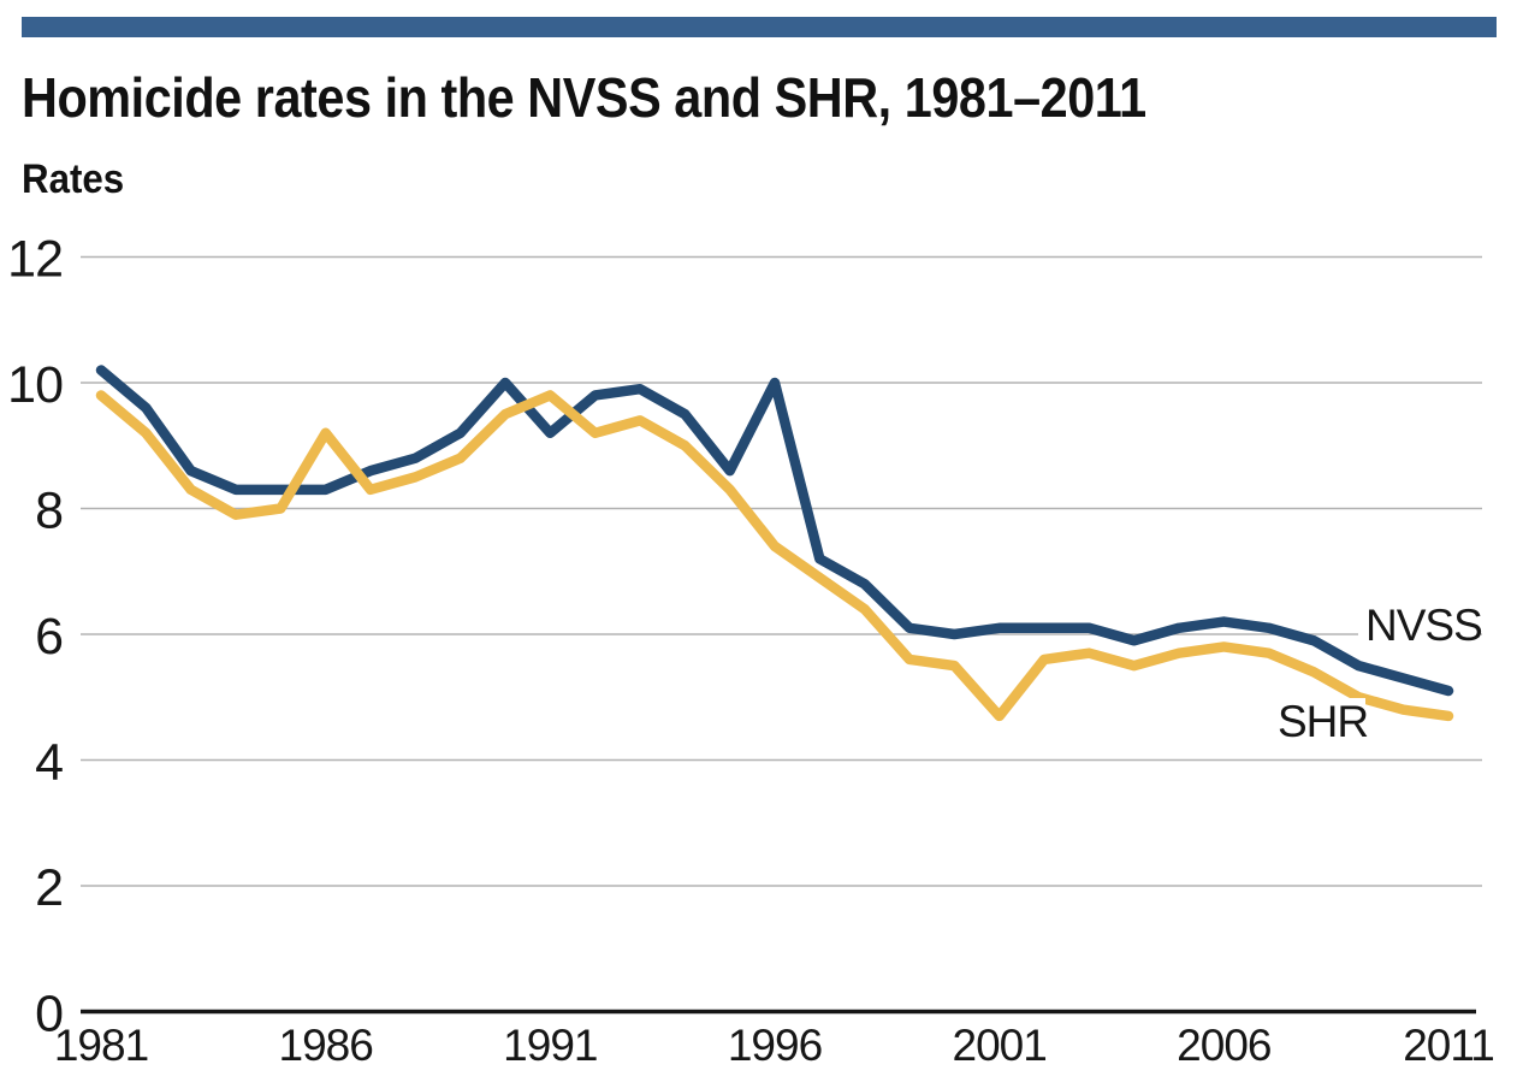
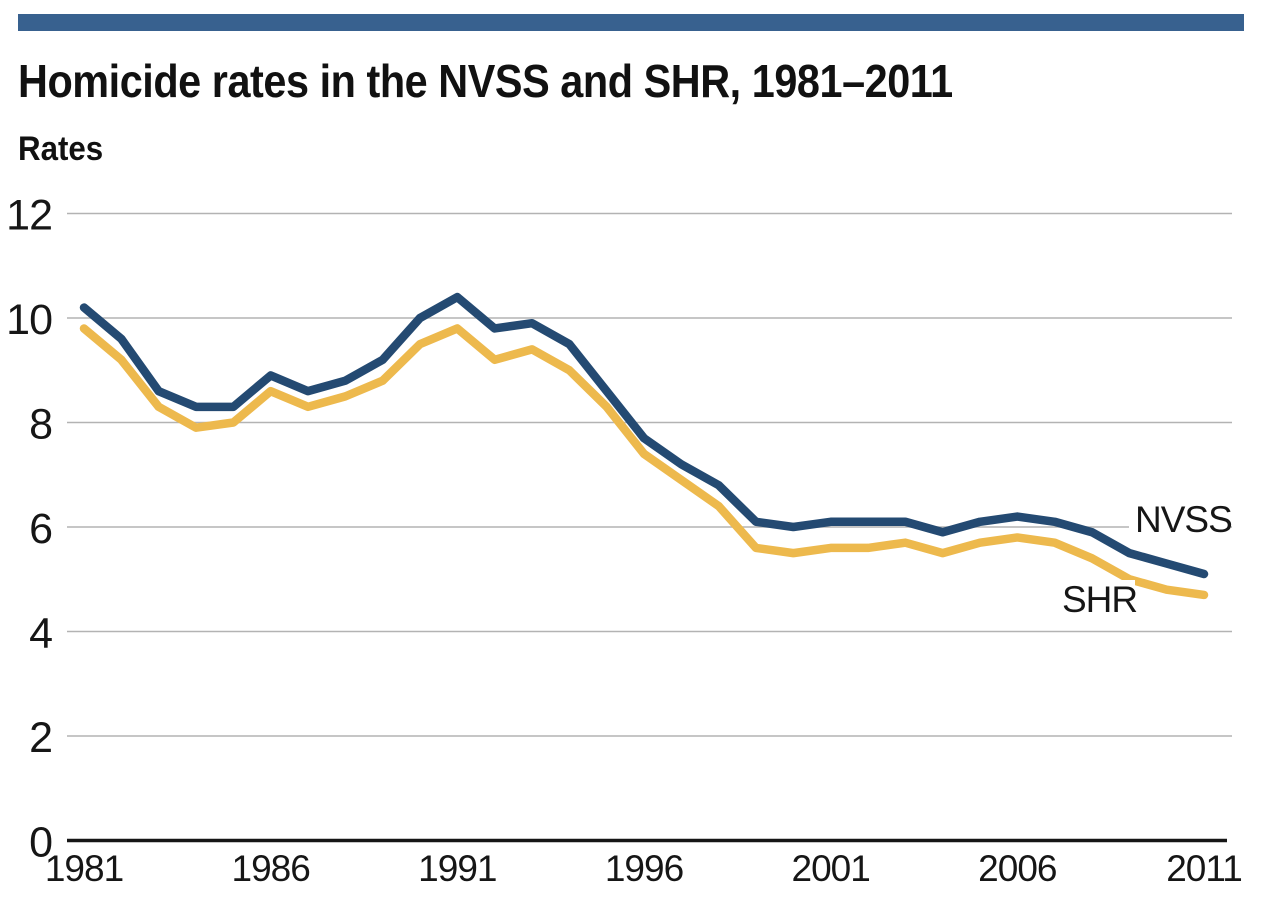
NVSS/1986: 8.3 -> 8.9
SHR/1986: 9.2 -> 8.6
NVSS/1991: 9.2 -> 10.4
NVSS/1996: 10.0 -> 7.7
SHR/2001: 4.7 -> 5.6
